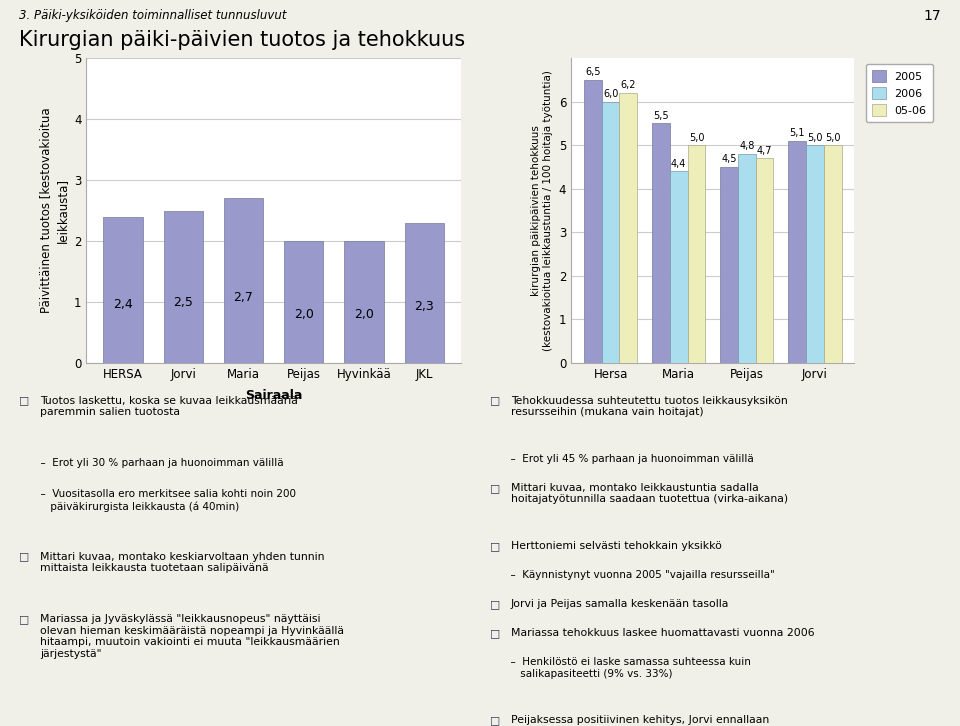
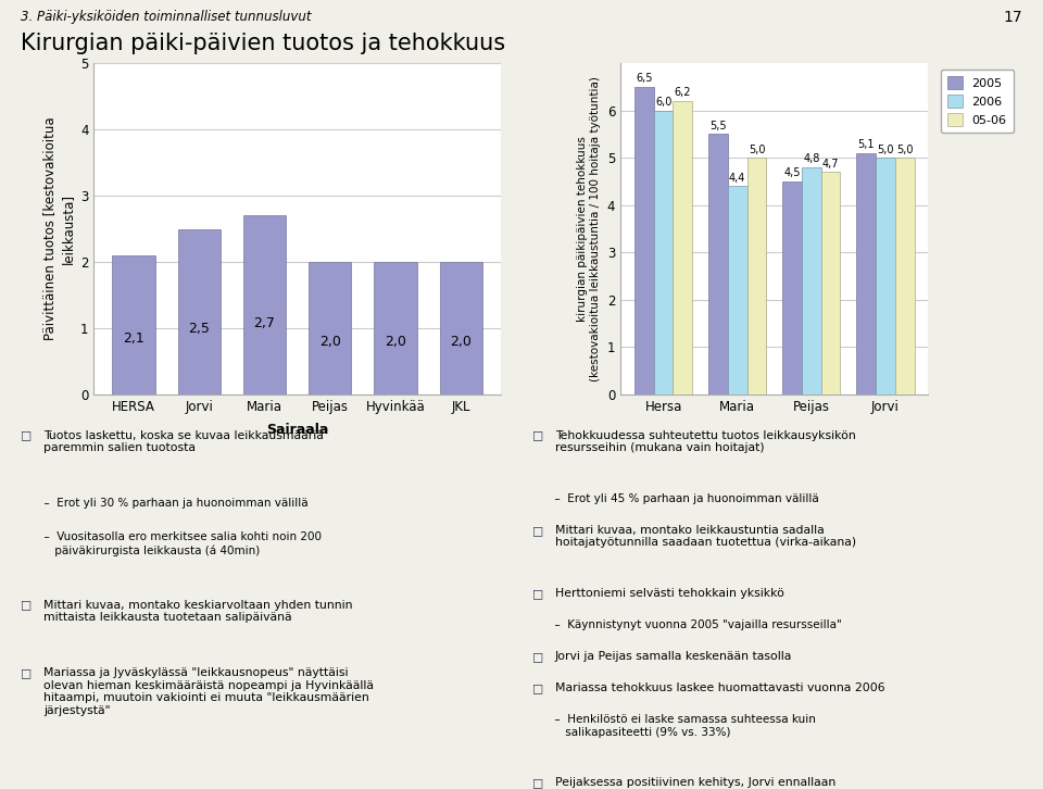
HERSA: 2,4 -> 2,1
JKL: 2,3 -> 2,0
